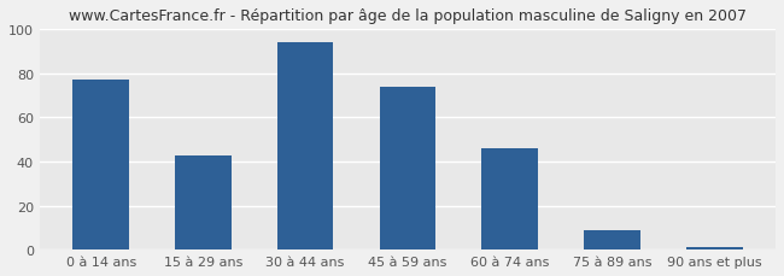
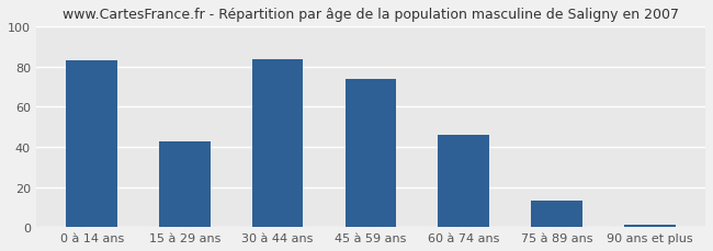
0 à 14 ans: 77 -> 83
30 à 44 ans: 94 -> 84
75 à 89 ans: 9 -> 13
